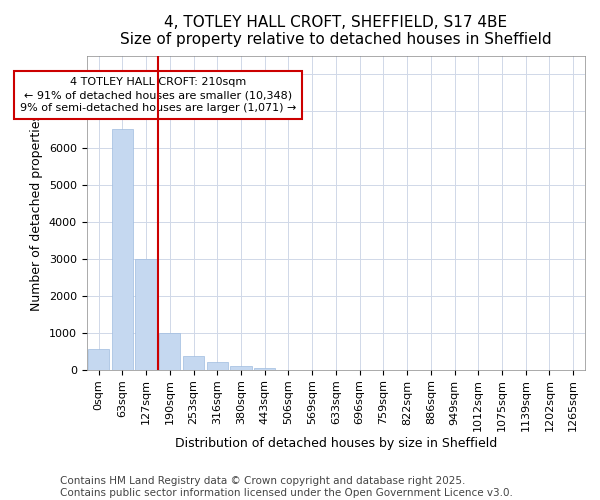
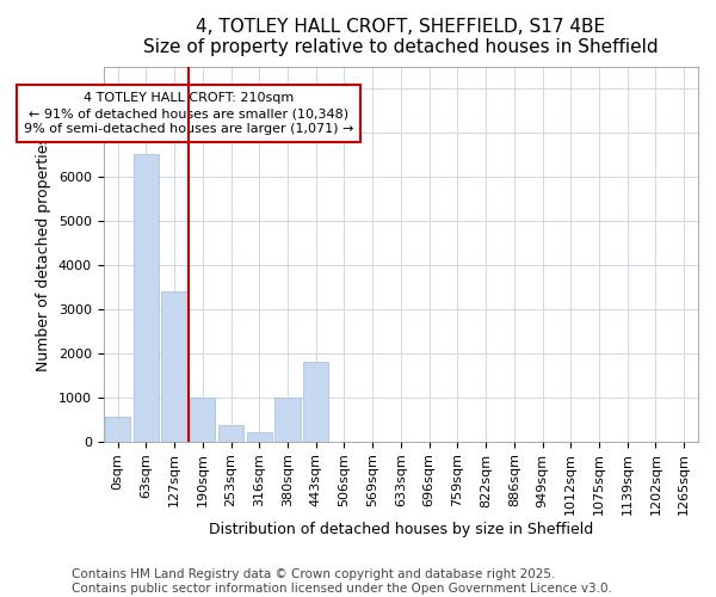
127sqm: 3000 -> 3400
380sqm: 100 -> 1000
443sqm: 50 -> 1800
